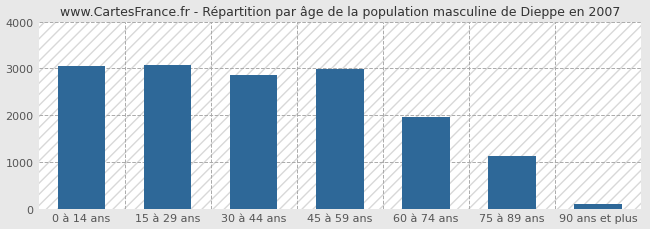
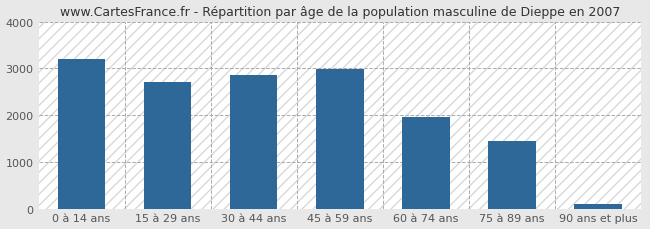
0 à 14 ans: 3050 -> 3200
15 à 29 ans: 3070 -> 2700
75 à 89 ans: 1130 -> 1450
